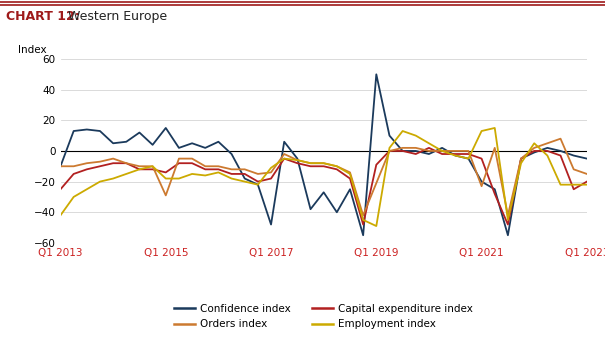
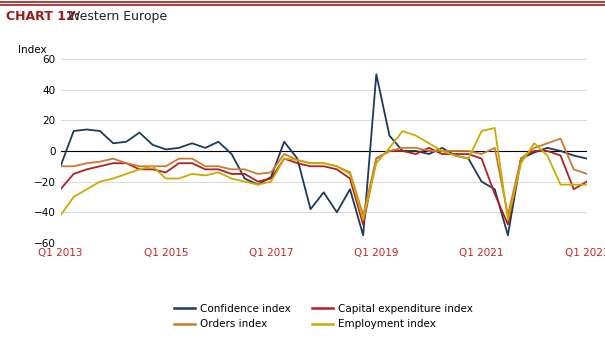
Confidence index/Q1 2015: 15 -> 1
Orders index/Q1 2015: -29 -> -10
Confidence index/Q1 2017: -48 -> -17
Employment index/Q1 2017: -11 -> -20
Capital expenditure index/Q1 2019: -9 -> -5
Orders index/Q1 2019: -21 -> -5
Employment index/Q1 2019: -49 -> -8
Orders index/Q1 2021: -23 -> -2
